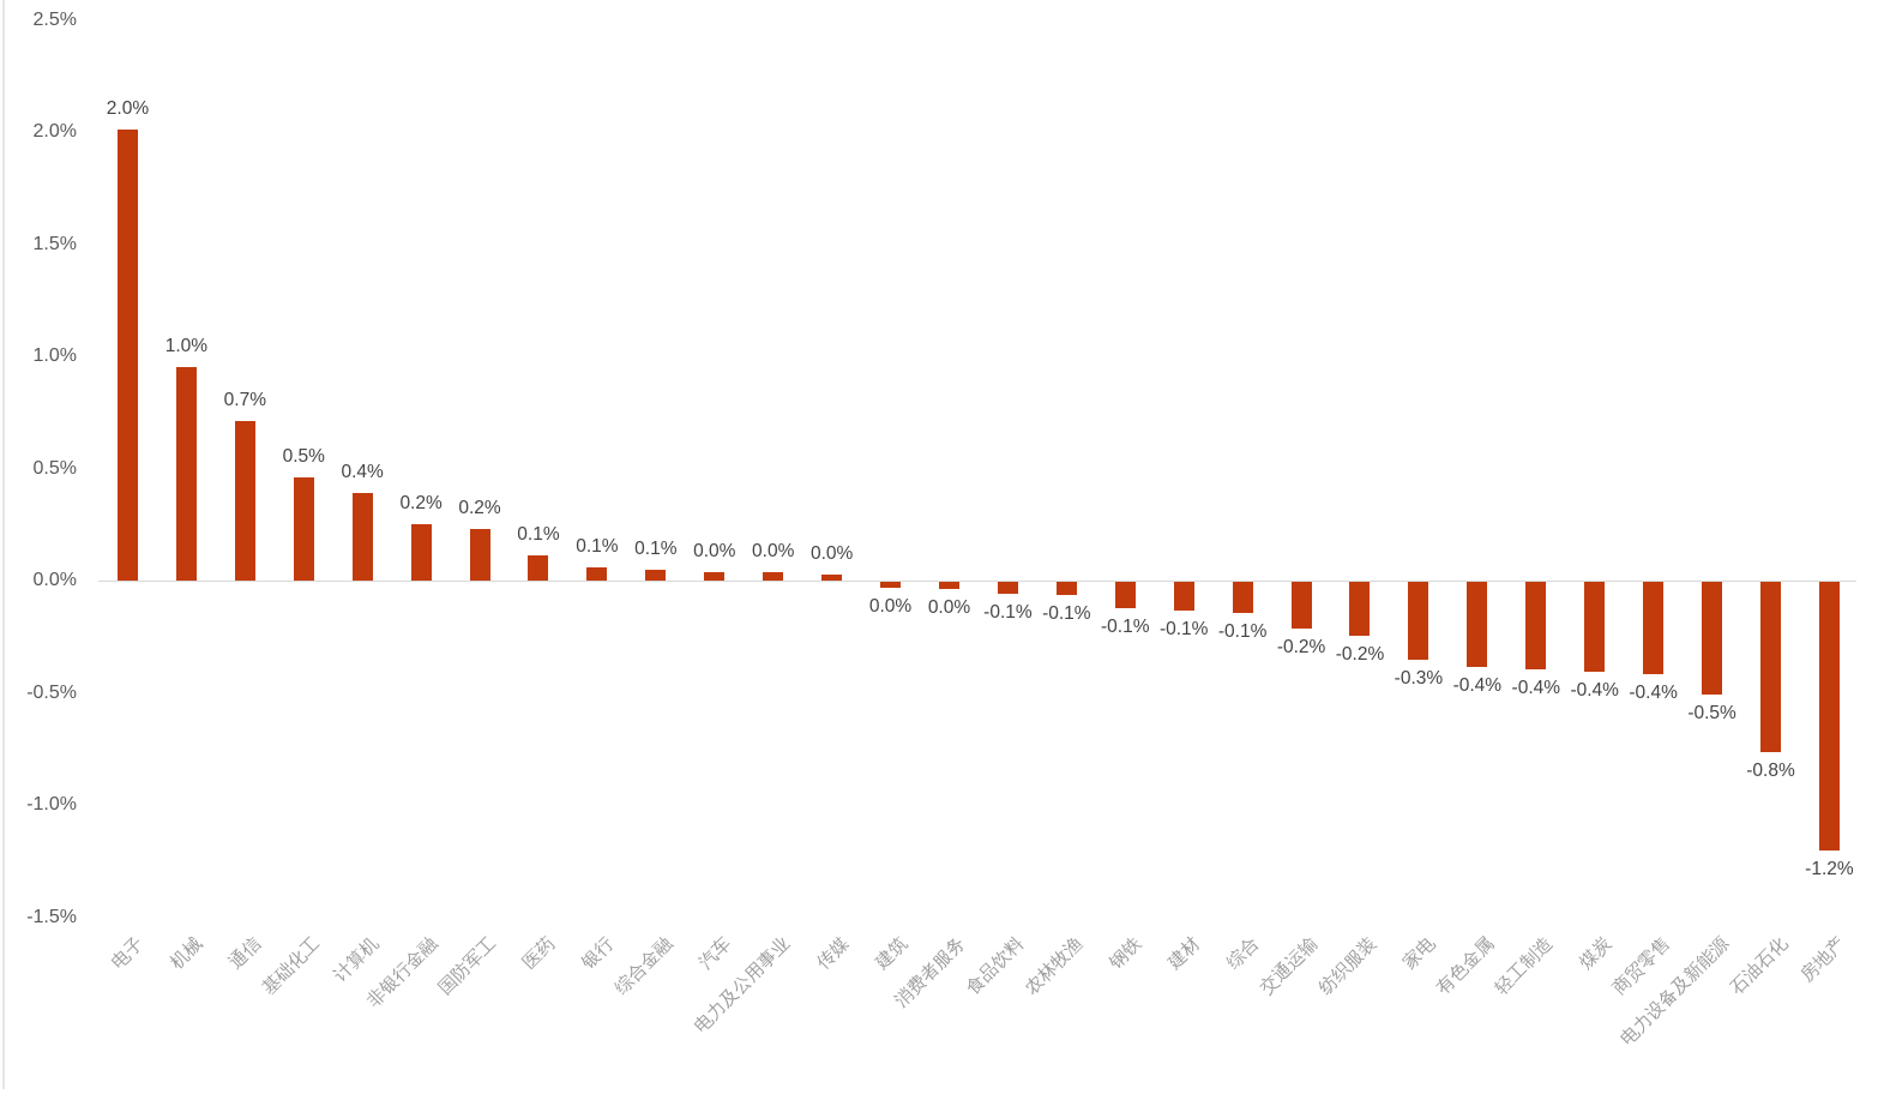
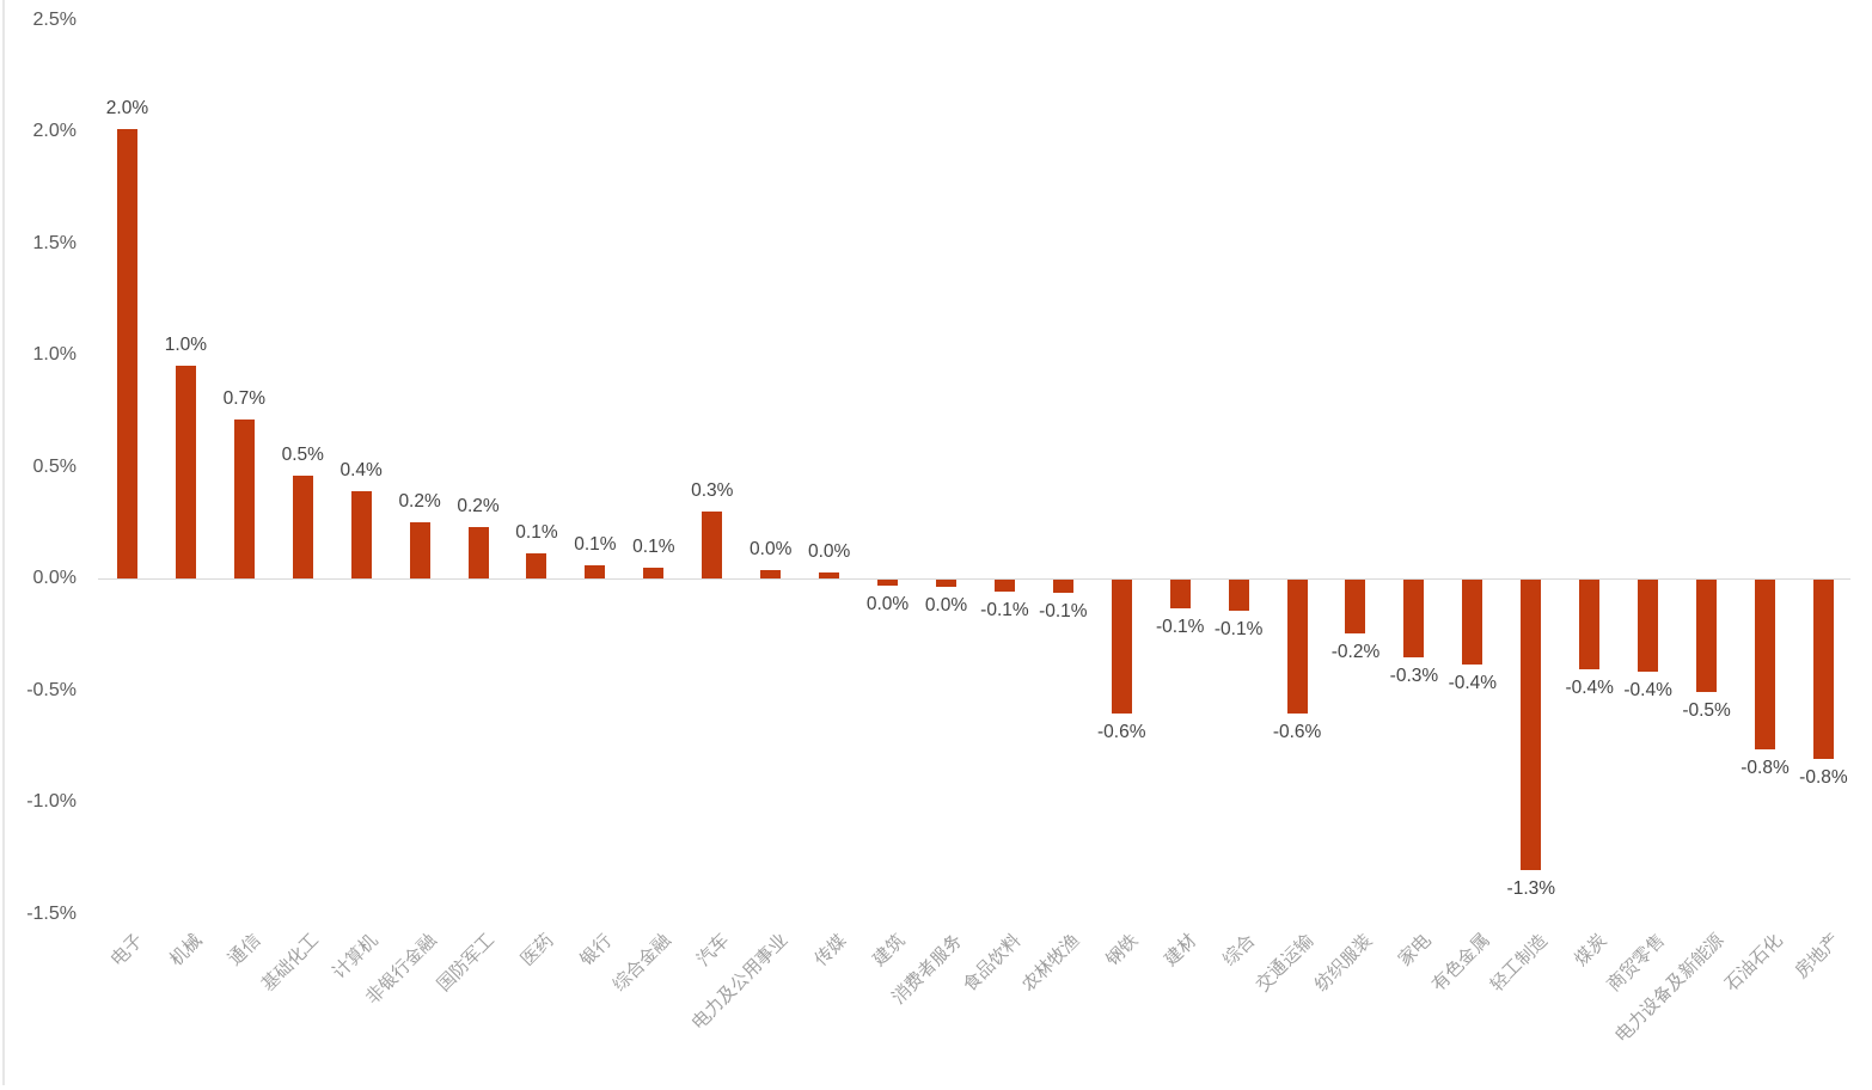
汽车: 0.0% -> 0.3%
钢铁: -0.1% -> -0.6%
交通运输: -0.2% -> -0.6%
轻工制造: -0.4% -> -1.3%
房地产: -1.2% -> -0.8%
